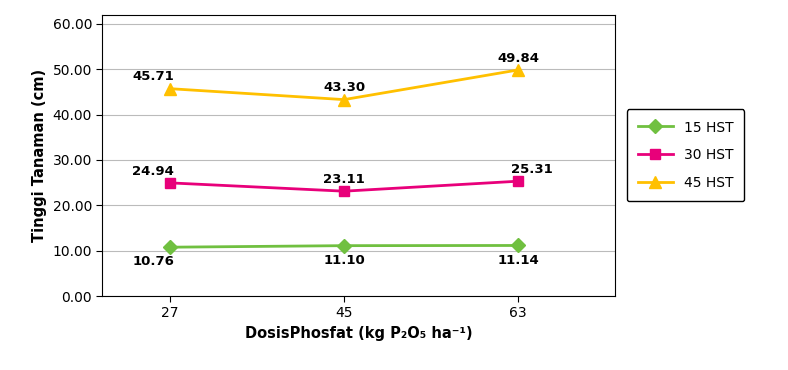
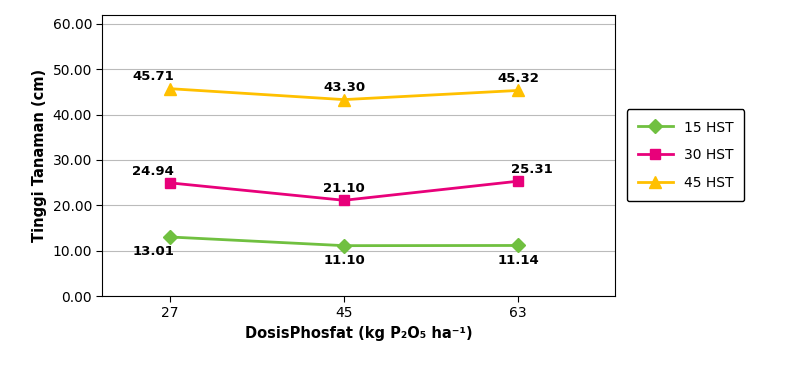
15 HST/27: 10.76 -> 13.01
30 HST/45: 23.11 -> 21.10
45 HST/63: 49.84 -> 45.32
